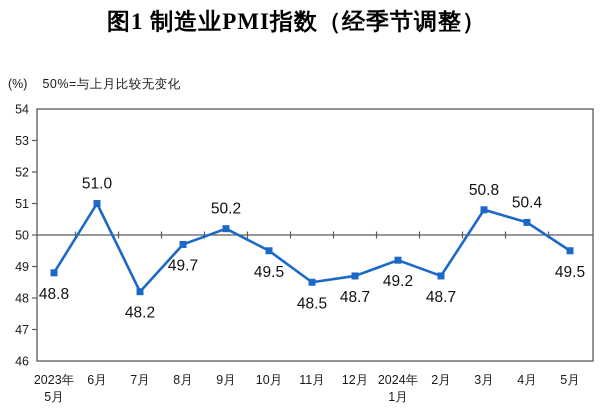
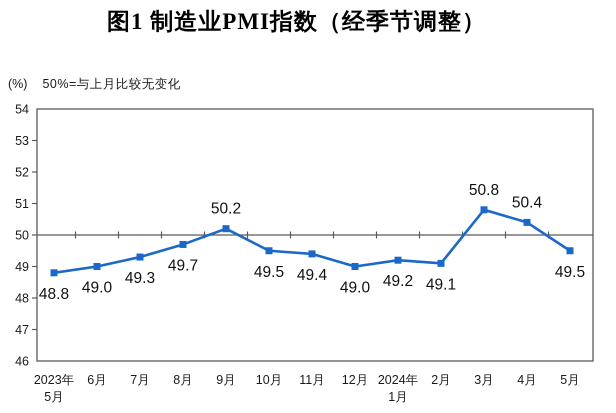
6月: 51.0 -> 49.0
7月: 48.2 -> 49.3
11月: 48.5 -> 49.4
12月: 48.7 -> 49.0
2月: 48.7 -> 49.1
